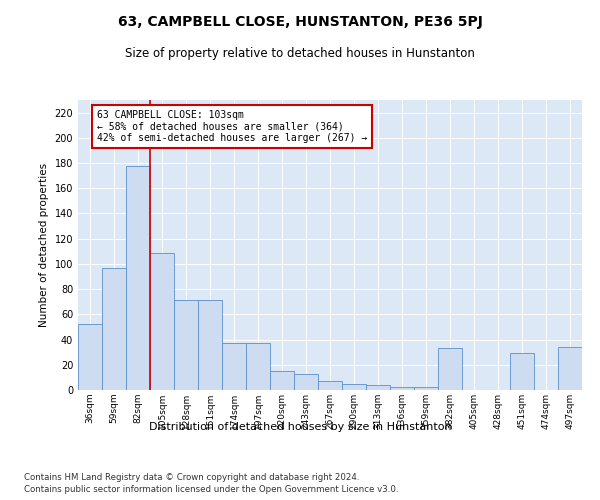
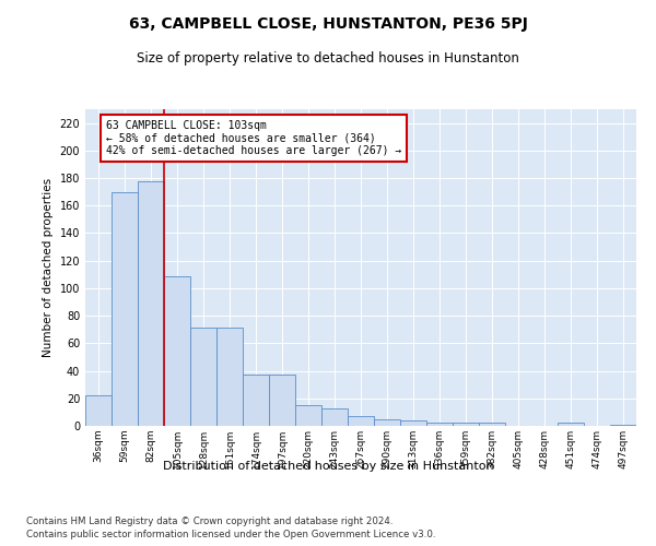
36sqm: 52 -> 22
59sqm: 97 -> 170
382sqm: 33 -> 2
451sqm: 29 -> 2
497sqm: 34 -> 1
